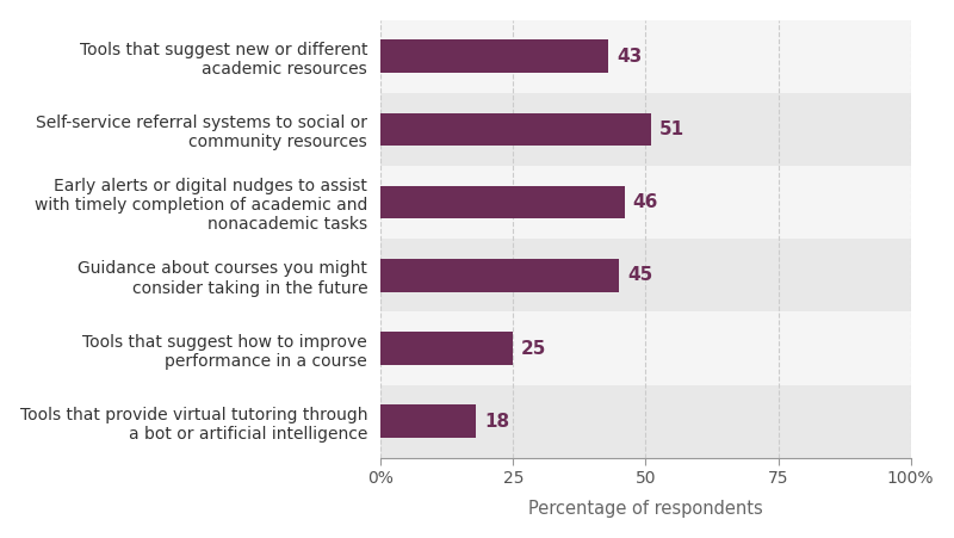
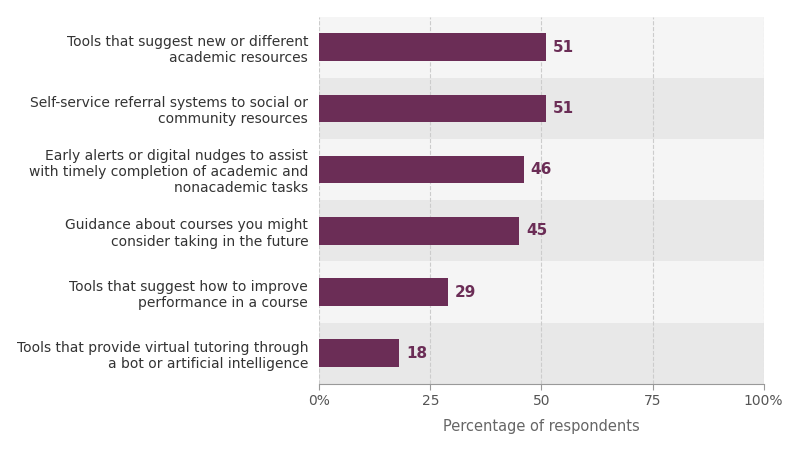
Tools that suggest new or different academic resources: 43 -> 51
Tools that suggest how to improve performance in a course: 25 -> 29
